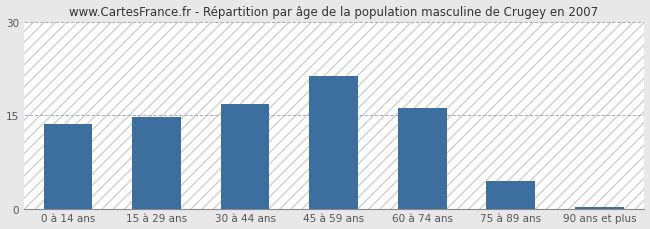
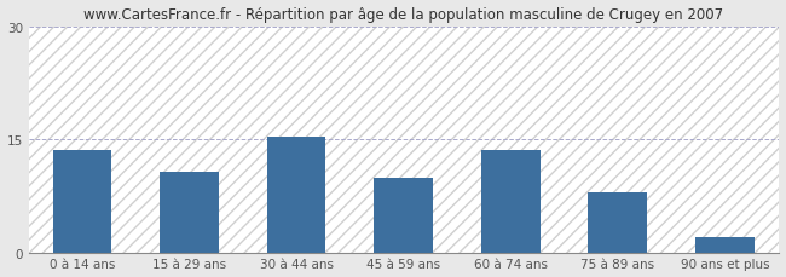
15 à 29 ans: 14.7 -> 10.6
30 à 44 ans: 16.7 -> 15.4
45 à 59 ans: 21.2 -> 9.8
60 à 74 ans: 16.1 -> 13.6
75 à 89 ans: 4.5 -> 8.0
90 ans et plus: 0.3 -> 2.0
